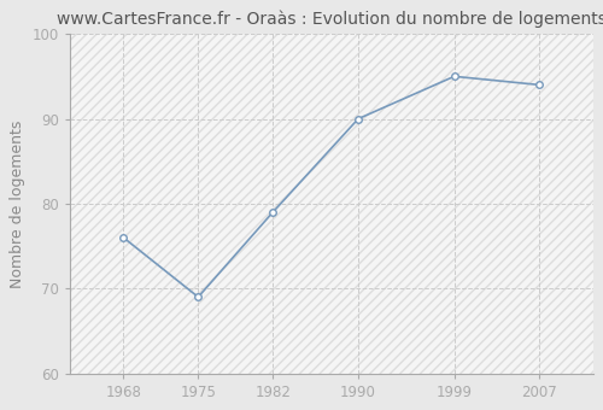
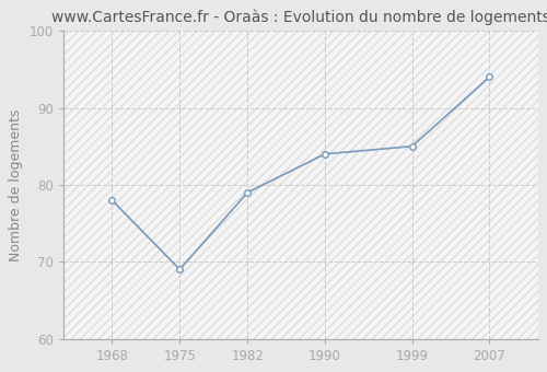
1968: 76 -> 78
1990: 90 -> 84
1999: 95 -> 85
